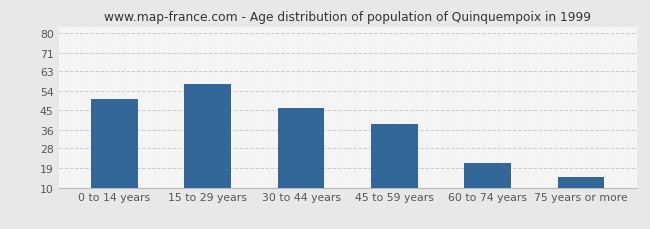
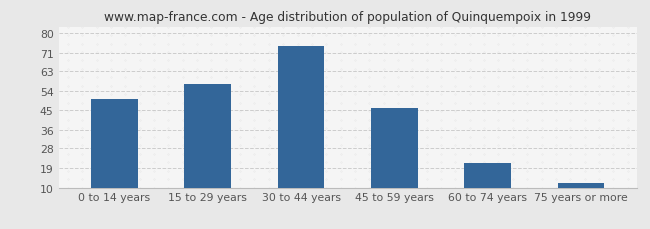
30 to 44 years: 46 -> 74
45 to 59 years: 39 -> 46
75 years or more: 15 -> 12
